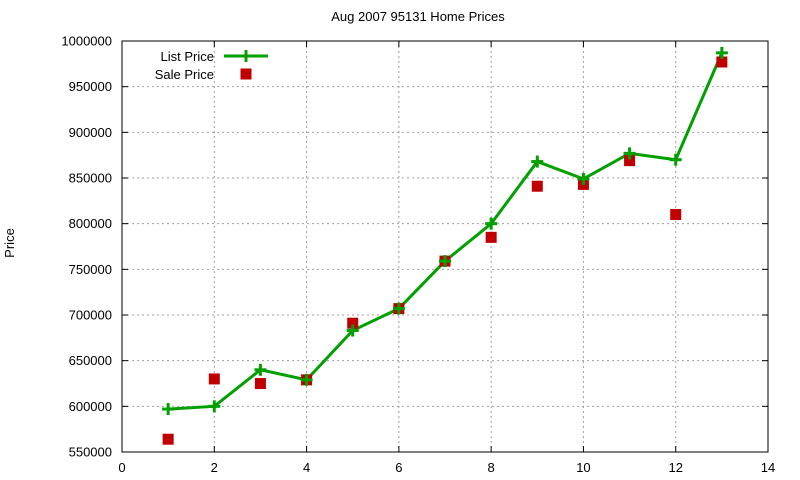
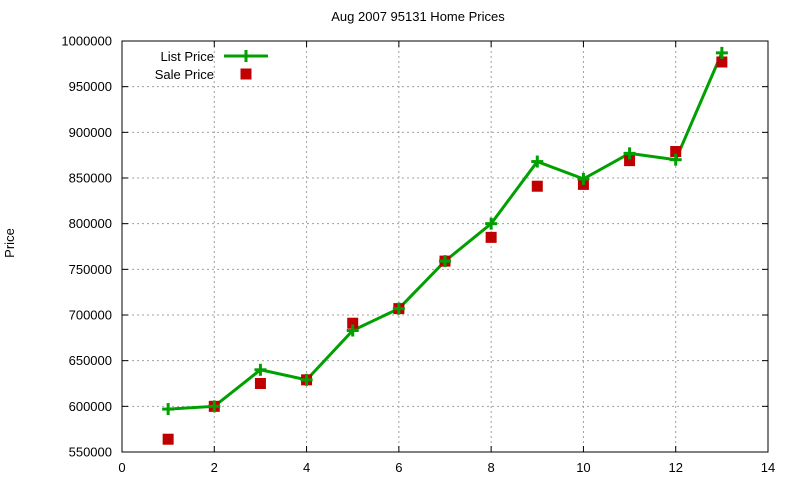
Sale Price/2: 630000 -> 600000
Sale Price/12: 810000 -> 880000
